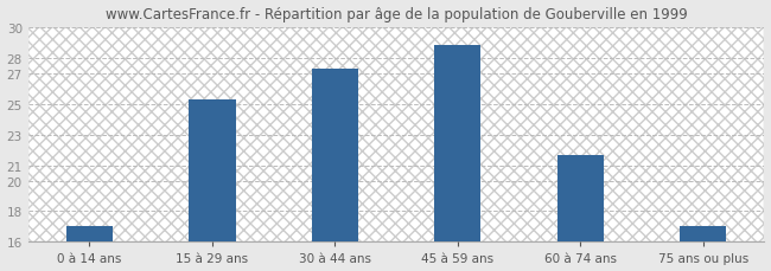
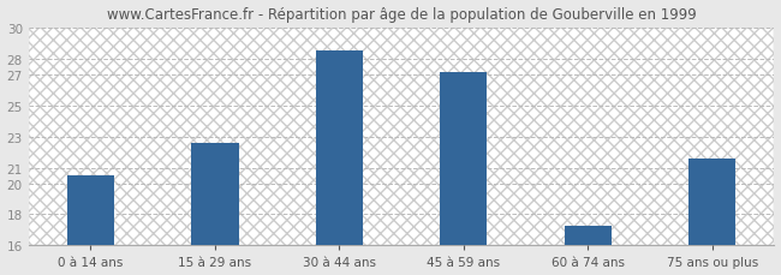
0 à 14 ans: 17.0 -> 20.5
15 à 29 ans: 25.3 -> 22.6
30 à 44 ans: 27.3 -> 28.5
45 à 59 ans: 28.8 -> 27.1
60 à 74 ans: 21.7 -> 17.3
75 ans ou plus: 17.0 -> 21.6
